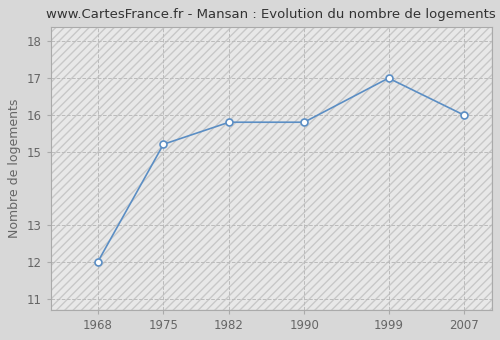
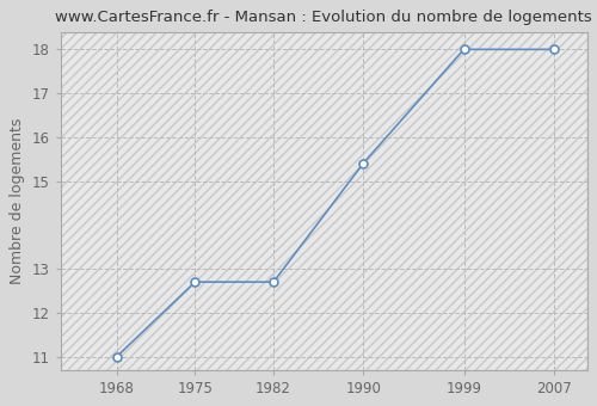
1968: 12.0 -> 11.0
1975: 15.2 -> 12.7
1982: 15.8 -> 12.7
1990: 15.8 -> 15.4
1999: 17.0 -> 18.0
2007: 16.0 -> 18.0
